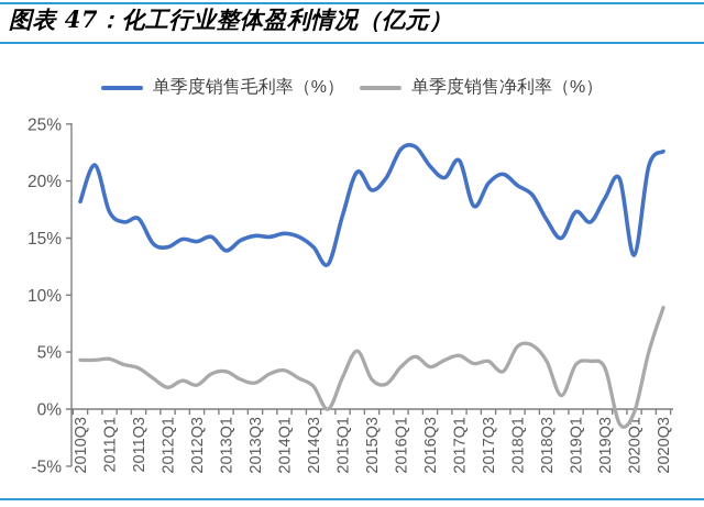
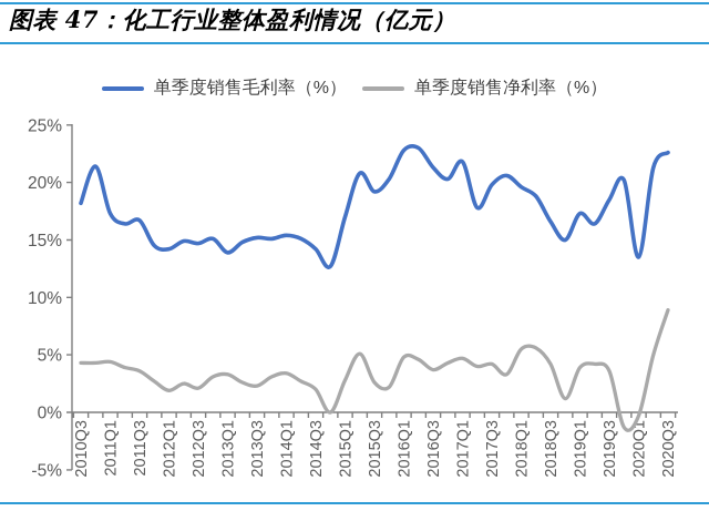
单季度销售净利率（%）/2016Q1: 3.7% -> 4.8%
